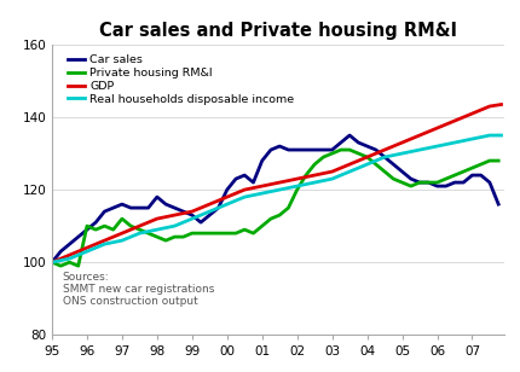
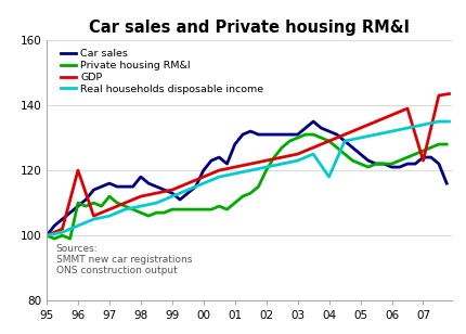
GDP/96: 104.0 -> 120.0
Real households disposable income/04: 127 -> 118
GDP/07: 141.0 -> 123.0
